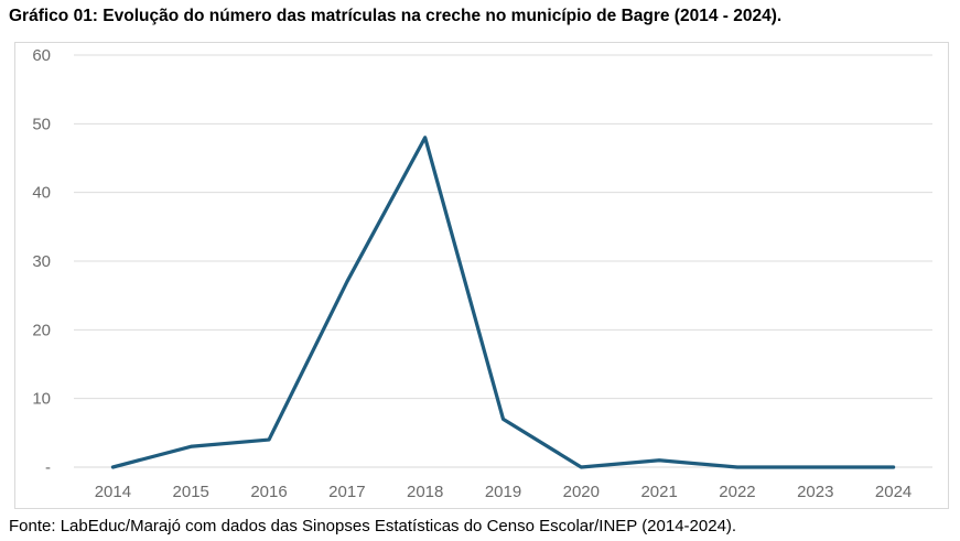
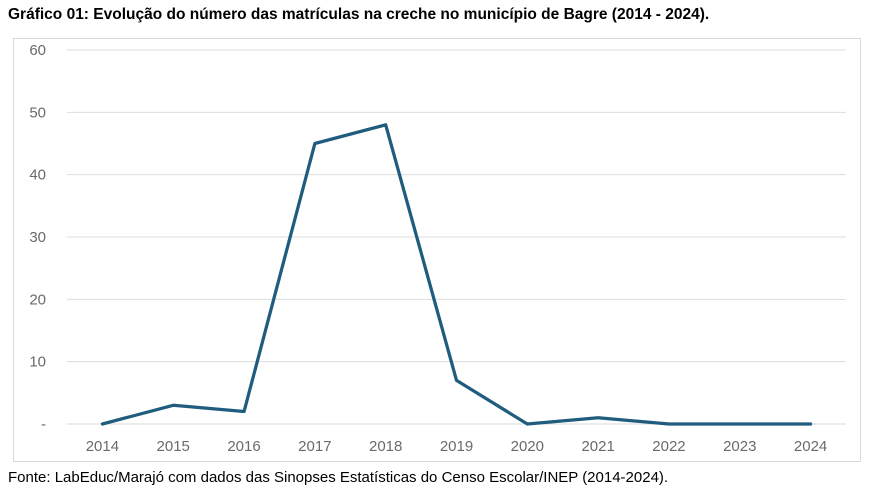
2016: 4 -> 2
2017: 27 -> 45
